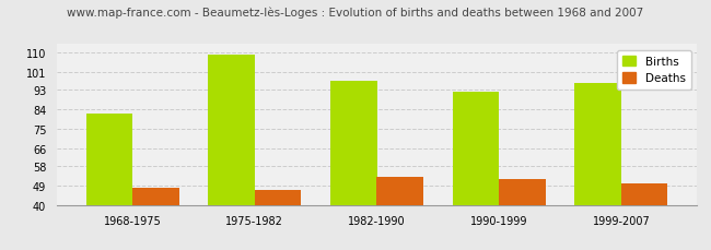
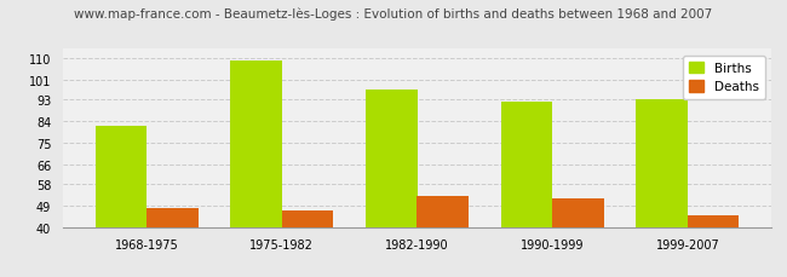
Births/1999-2007: 96 -> 93
Deaths/1999-2007: 50 -> 45
